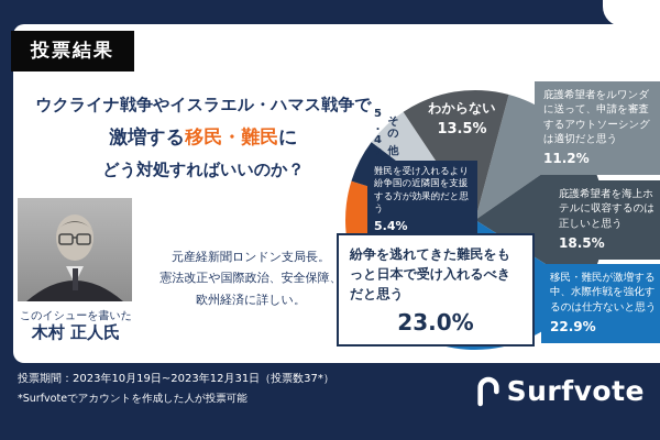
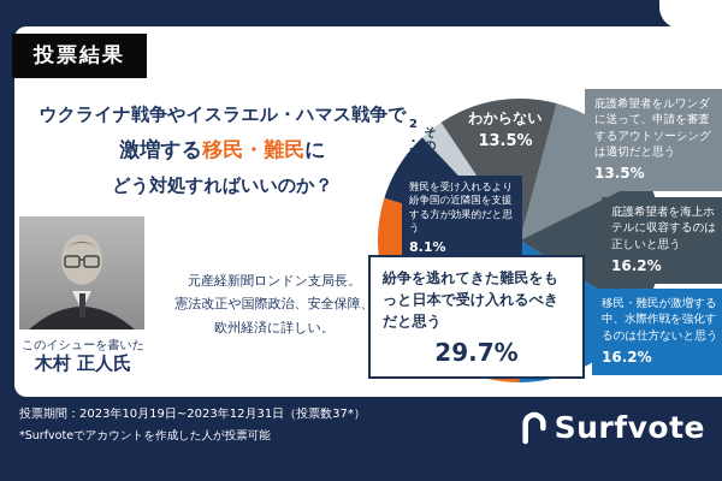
庇護希望者をルワンダに送って、申請を審査するアウトソーシングは適切だと思う: 11.2% -> 13.5%
庇護希望者を海上ホテルに収容するのは正しいと思う: 18.5% -> 16.2%
移民・難民が激増する中、水際作戦を強化するのは仕方ないと思う: 22.9% -> 16.2%
紛争を逃れてきた難民をもっと日本で受け入れるべきだと思う: 23.0% -> 29.7%
難民を受け入れるより紛争国の近隣国を支援する方が効果的だと思う: 5.4% -> 8.1%
その他: 5.4% -> 2.7%
